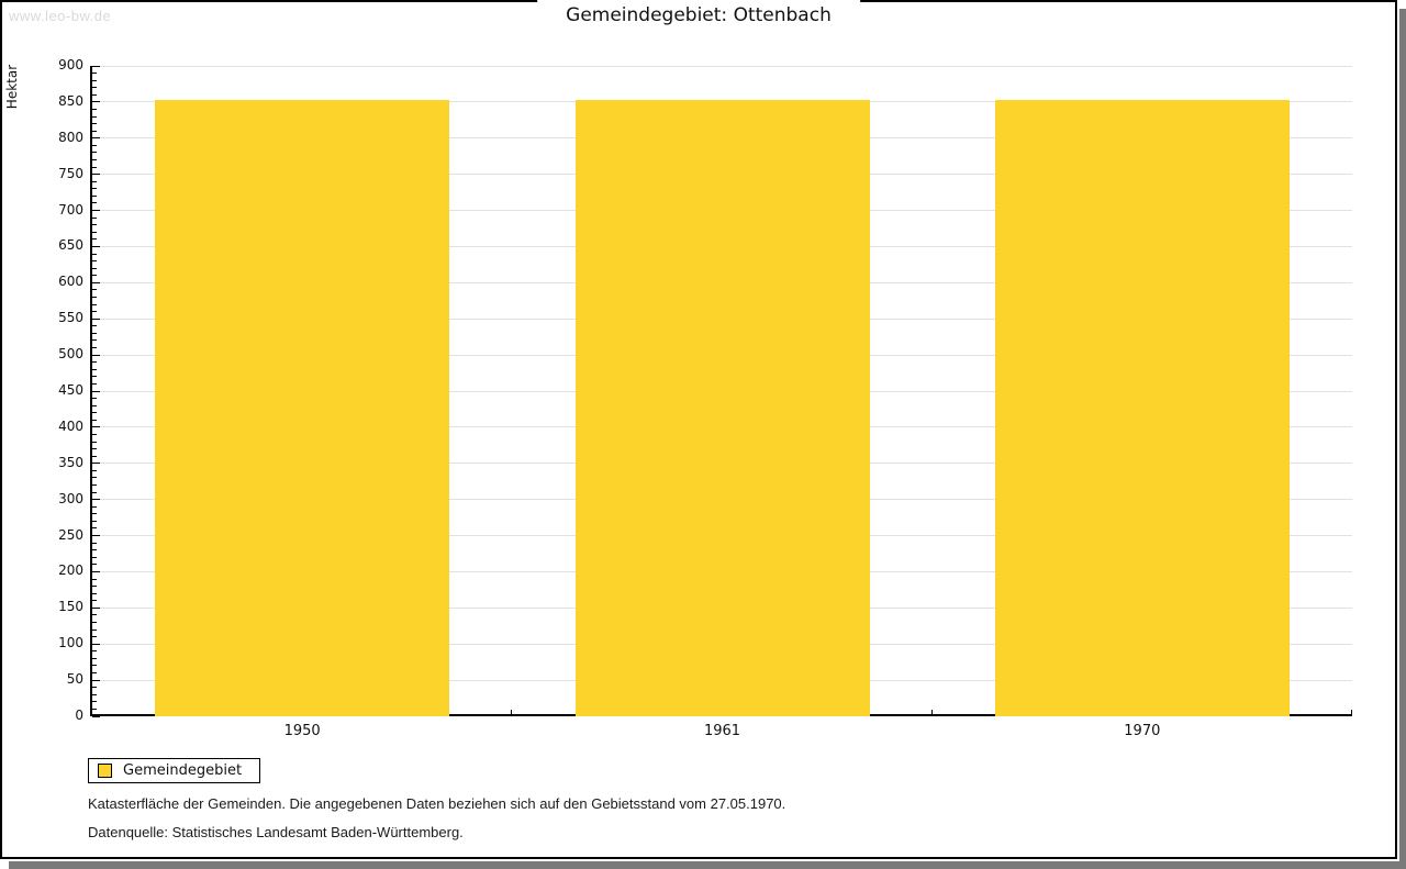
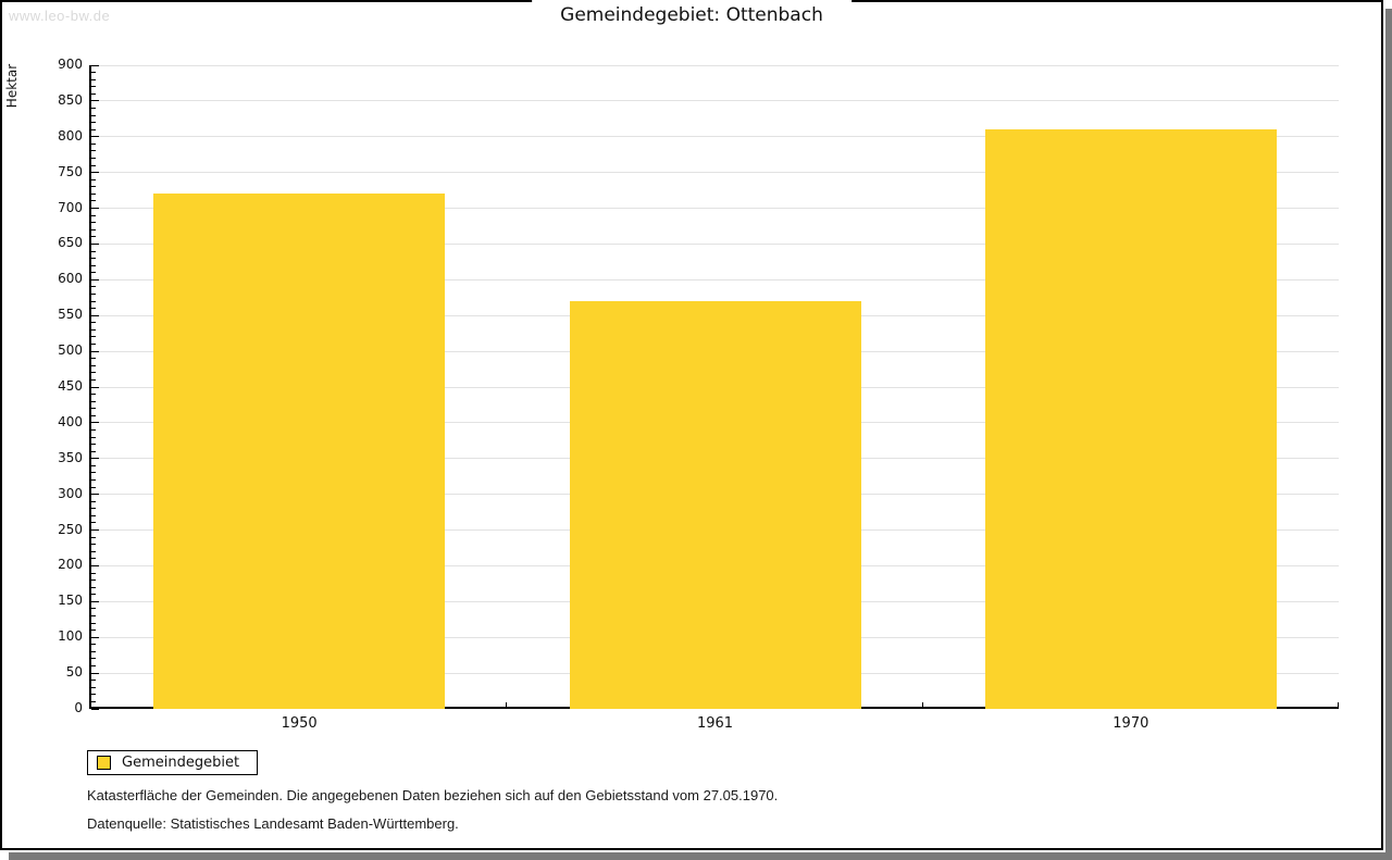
1950: 850 -> 720
1961: 850 -> 570
1970: 850 -> 810
